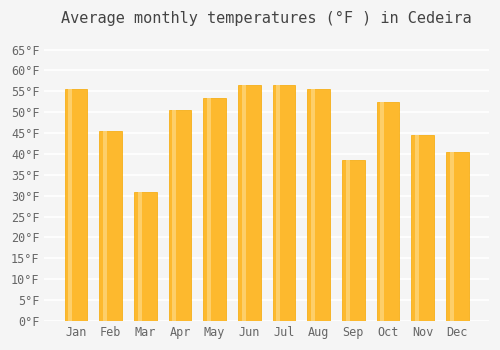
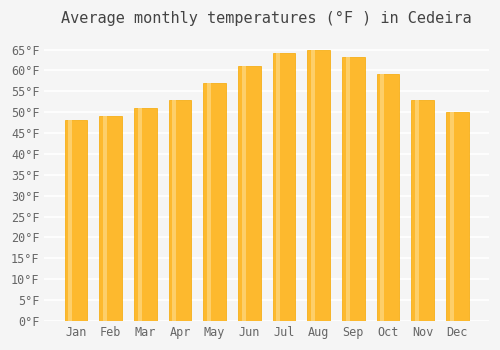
Jan: 55.5°F -> 48.2°F
Feb: 45.5°F -> 49.1°F
Mar: 31.0°F -> 51.0°F
Apr: 50.5°F -> 53.0°F
May: 53.5°F -> 57.0°F
Jun: 56.5°F -> 61.0°F
Jul: 56.5°F -> 64.2°F
Aug: 55.5°F -> 65.0°F
Sep: 38.5°F -> 63.3°F
Oct: 52.5°F -> 59.2°F
Nov: 44.5°F -> 53.0°F
Dec: 40.5°F -> 50.0°F
